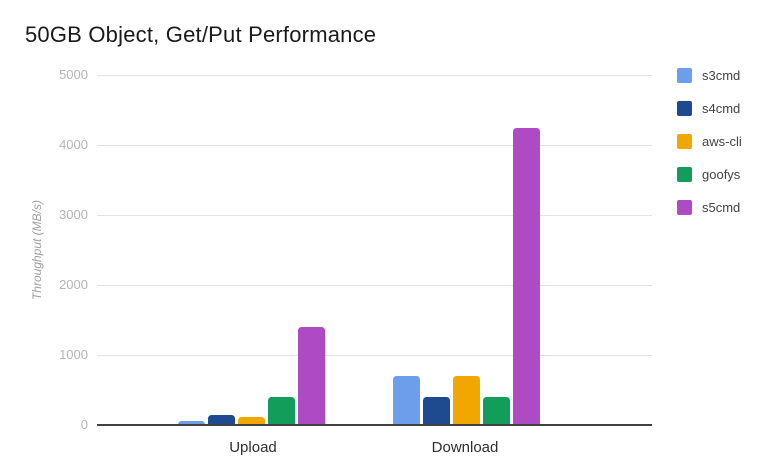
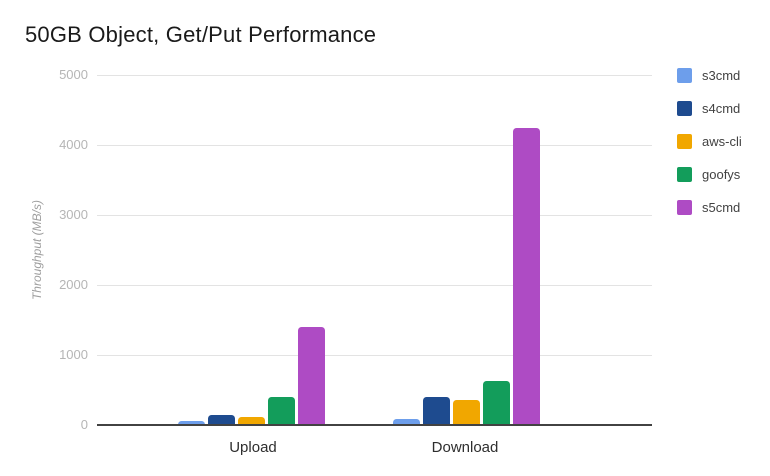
s3cmd/Download: 700 -> 100
aws-cli/Download: 700 -> 400
goofys/Download: 400 -> 600
